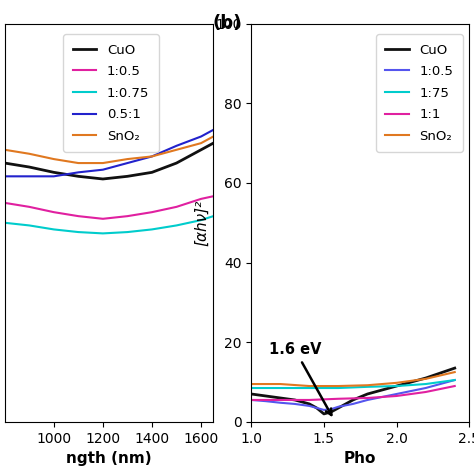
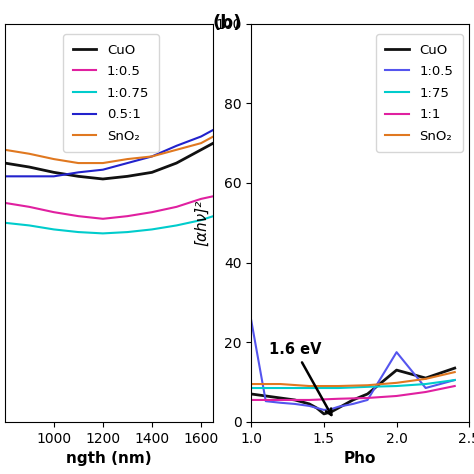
1:0.5/1.0: 5.5 -> 25.5
CuO/2.0: 9.0 -> 13.0
1:0.5/2.0: 7.0 -> 17.5
